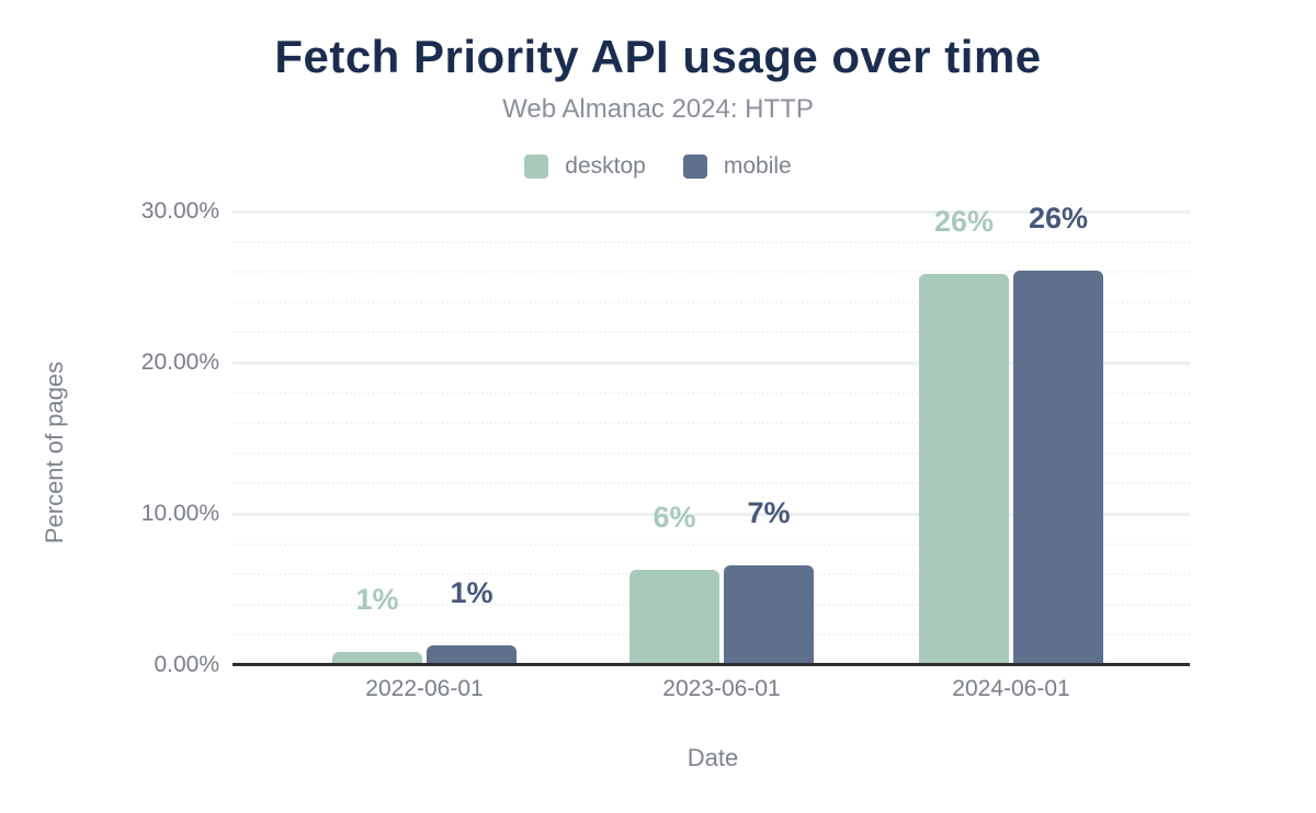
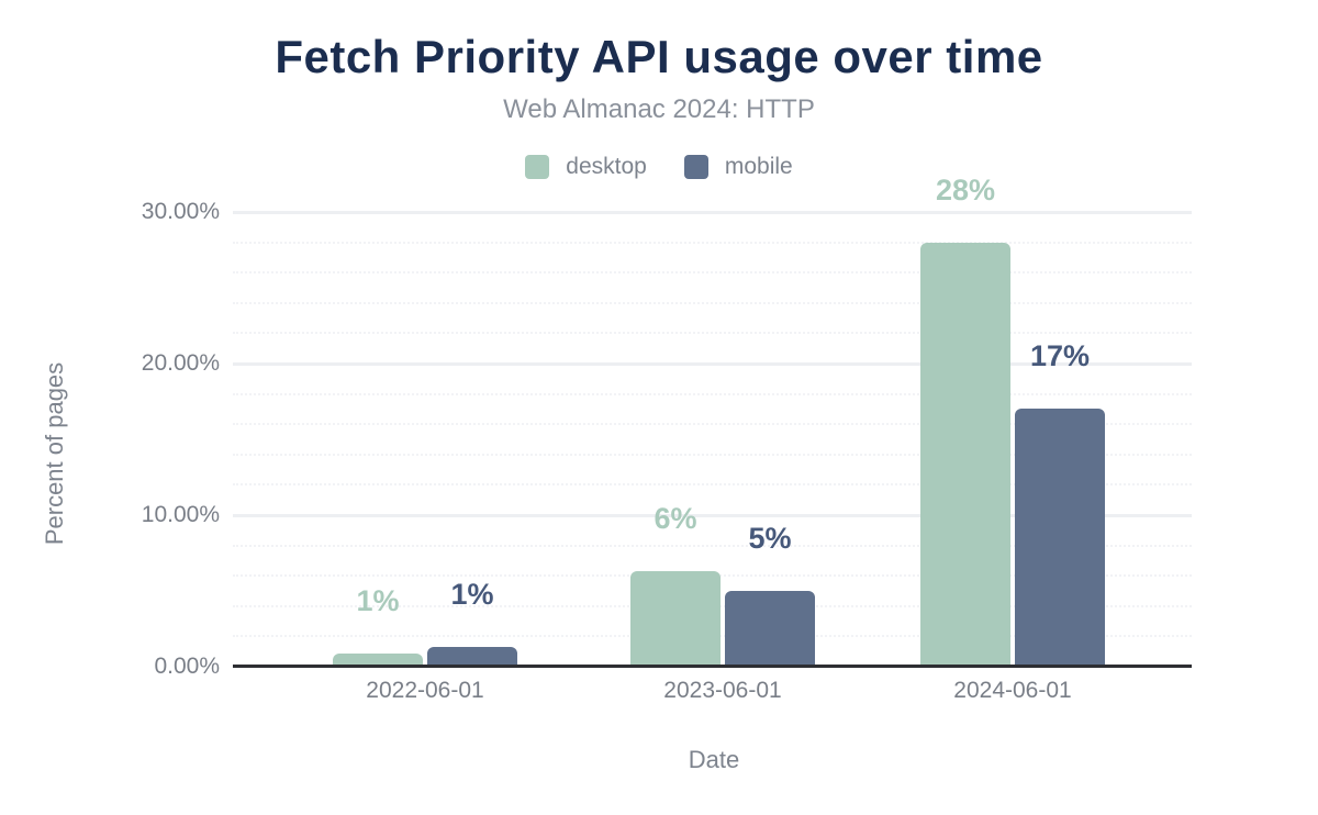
mobile/2023-06-01: 7% -> 5%
desktop/2024-06-01: 26% -> 28%
mobile/2024-06-01: 26% -> 17%
